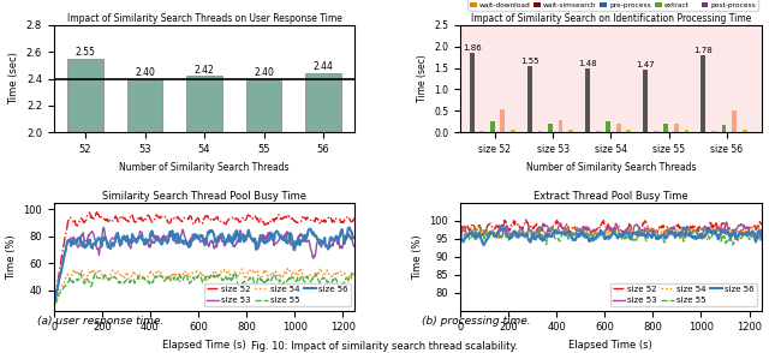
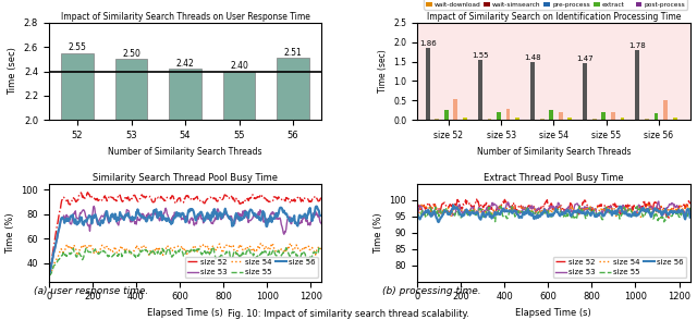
Impact of Similarity Search Threads on User Response Time/53: 2.40 -> 2.50
Impact of Similarity Search Threads on User Response Time/56: 2.44 -> 2.51
